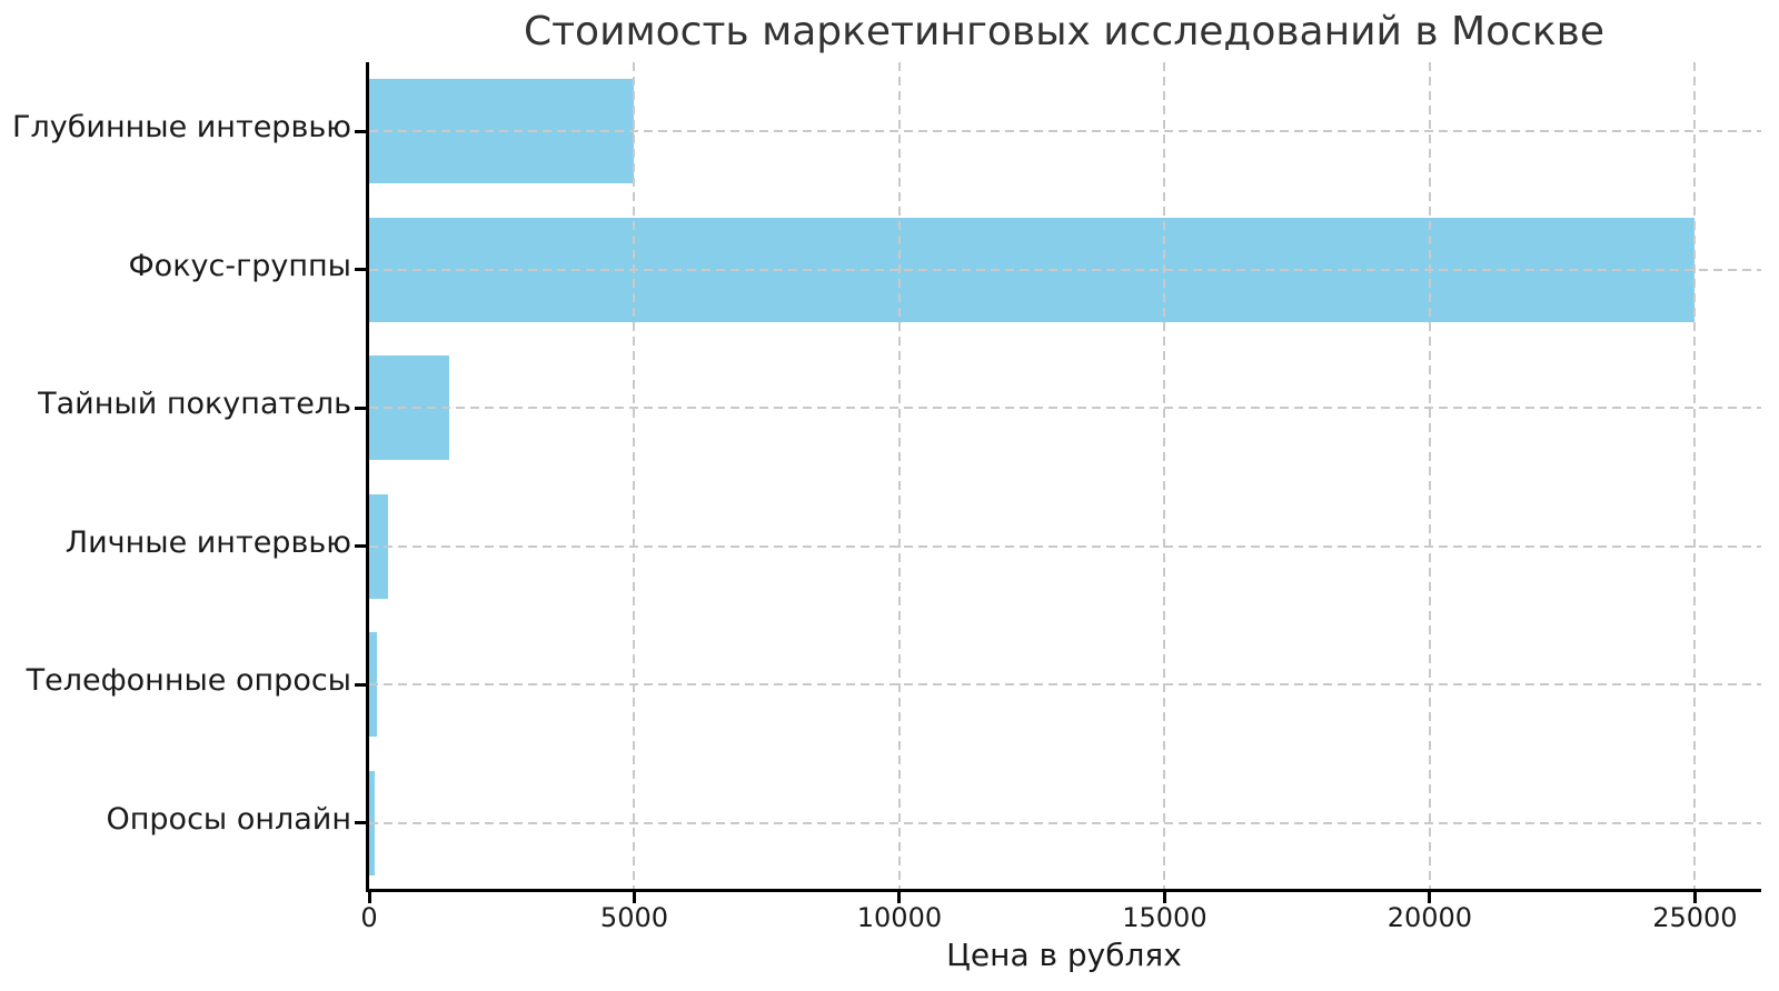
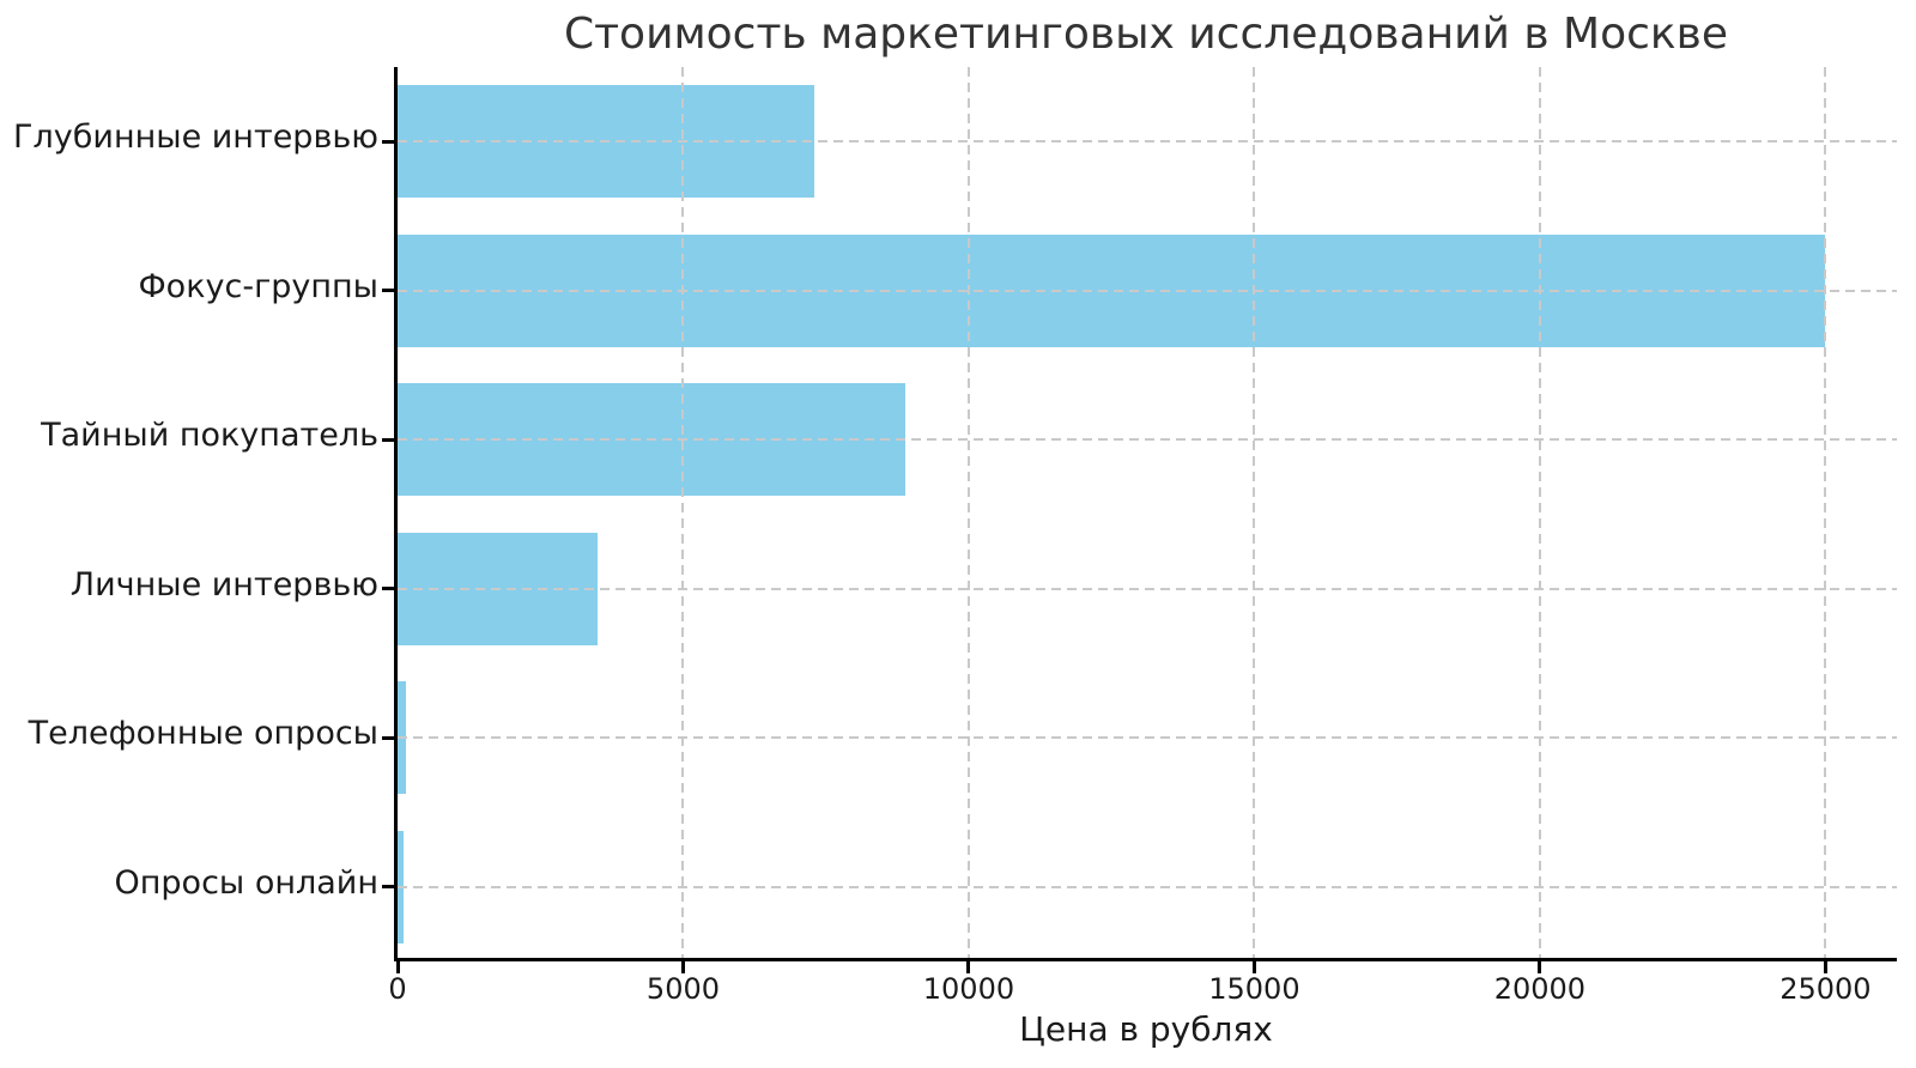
Глубинные интервью: 5000 -> 7300
Тайный покупатель: 1500 -> 8900
Личные интервью: 400 -> 3500
